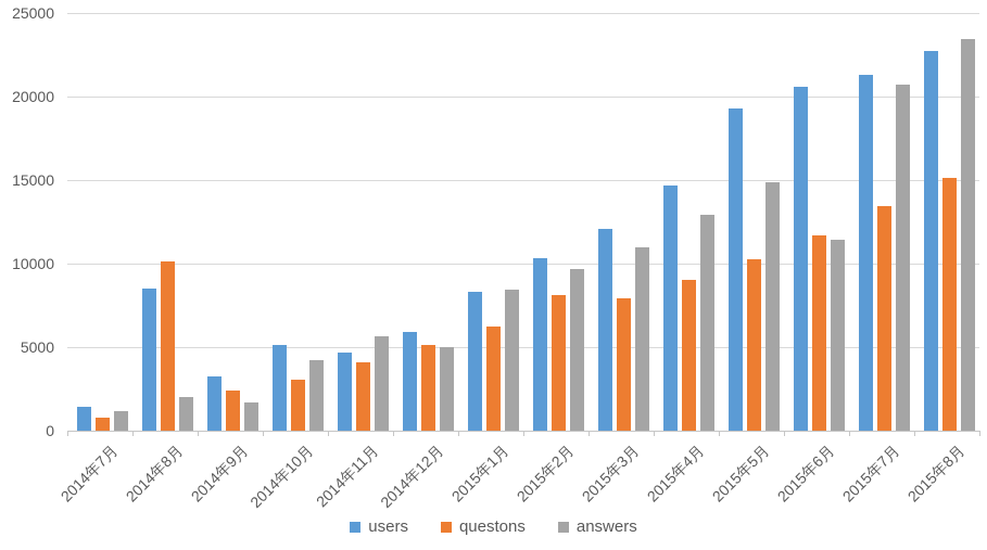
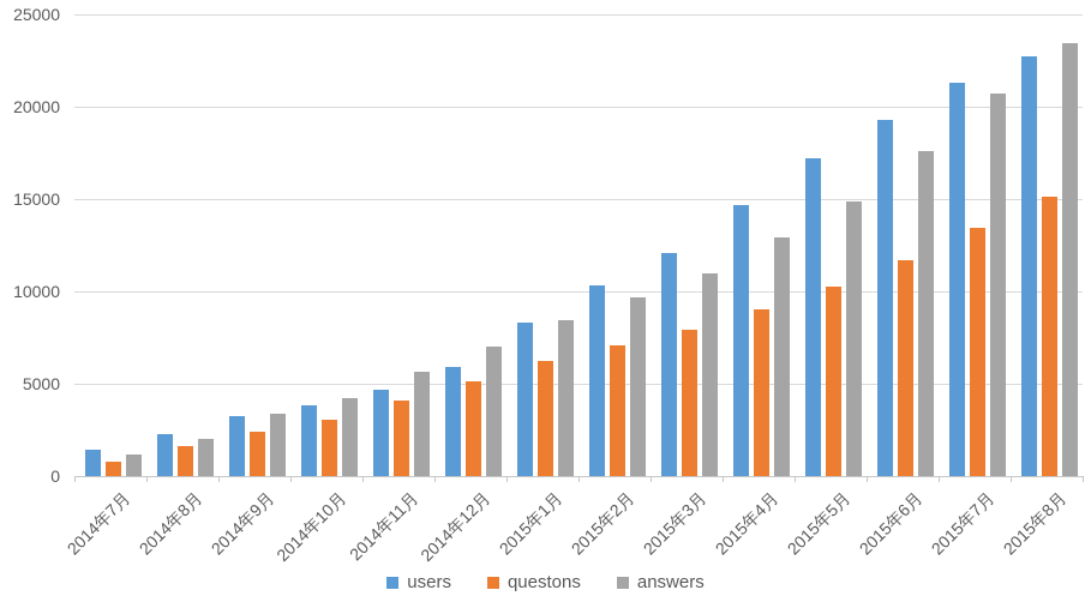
users/2014年8月: 8500 -> 2300
questons/2014年8月: 10100 -> 1600
answers/2014年9月: 1700 -> 3400
users/2014年10月: 5100 -> 3800
answers/2014年12月: 5000 -> 7000
questons/2015年2月: 8100 -> 7000
users/2015年5月: 19300 -> 17200
users/2015年6月: 20600 -> 19300
answers/2015年6月: 11400 -> 17600
